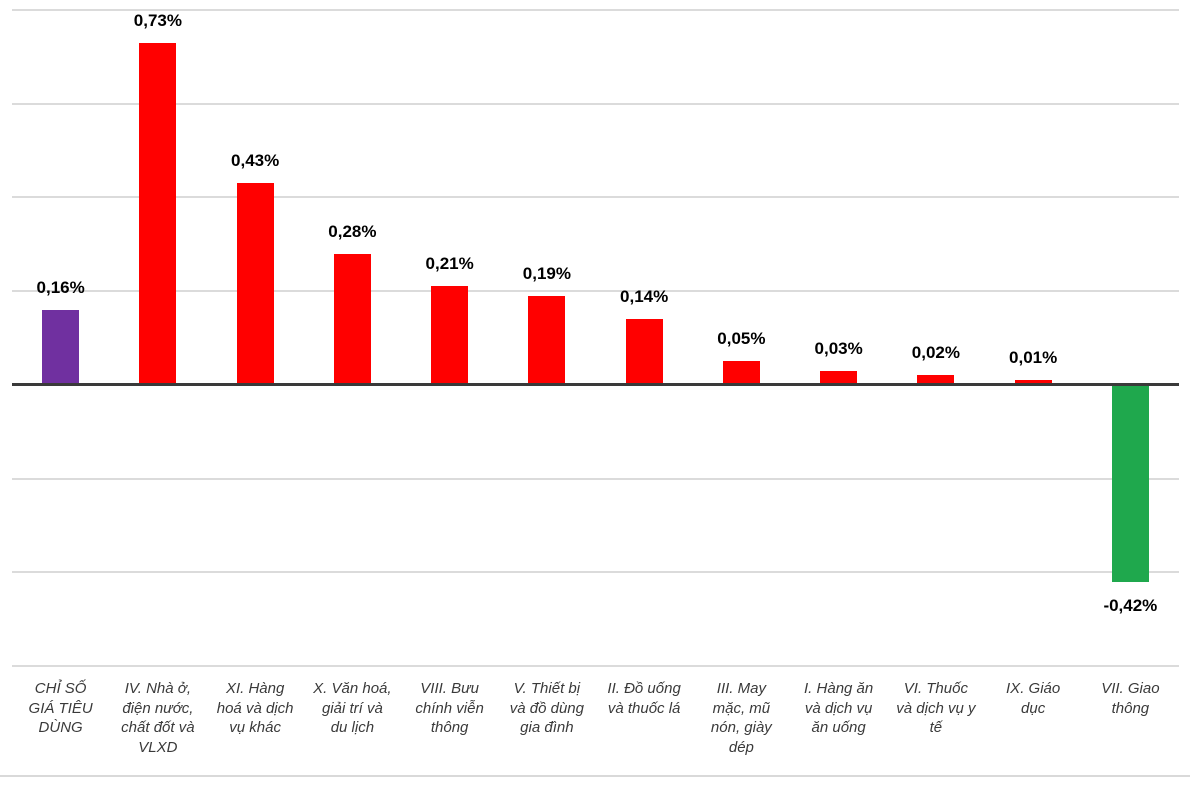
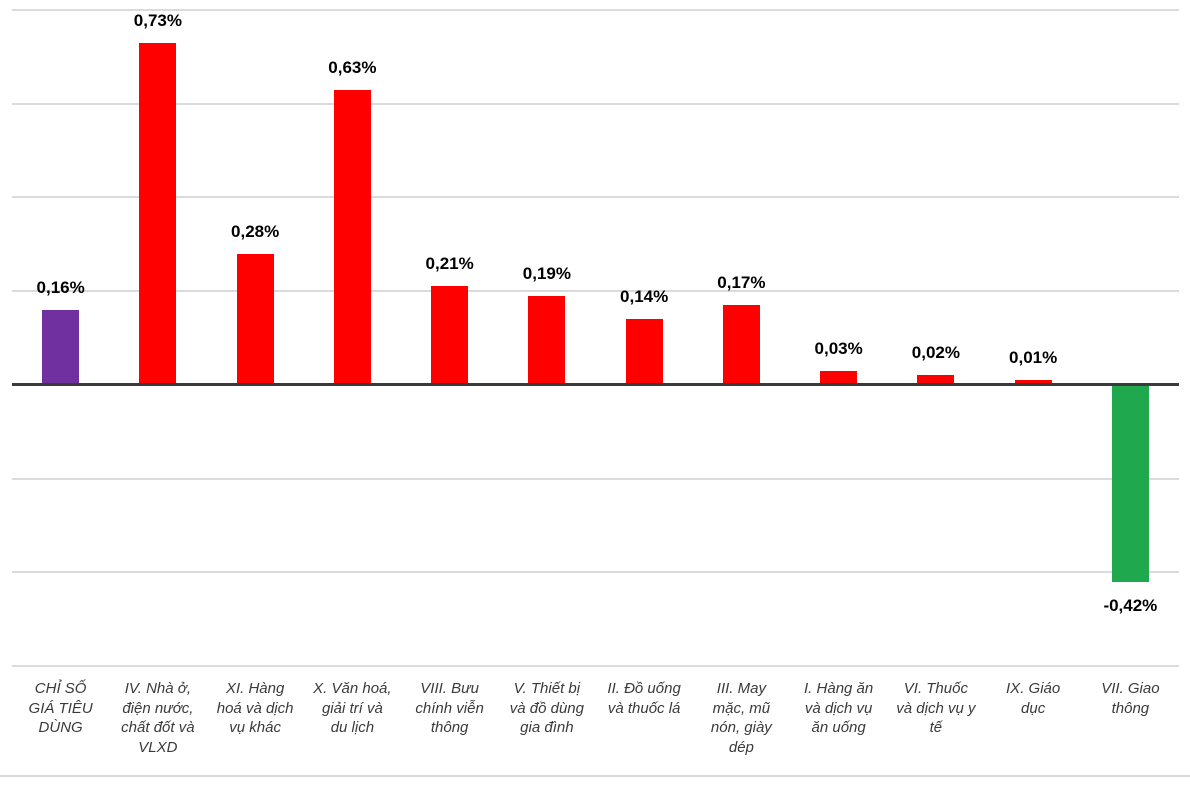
XI. Hàng hoá và dịch vụ khác: 0,43% -> 0,28%
X. Văn hoá, giải trí và du lịch: 0,28% -> 0,63%
III. May mặc, mũ nón, giày dép: 0,05% -> 0,17%
